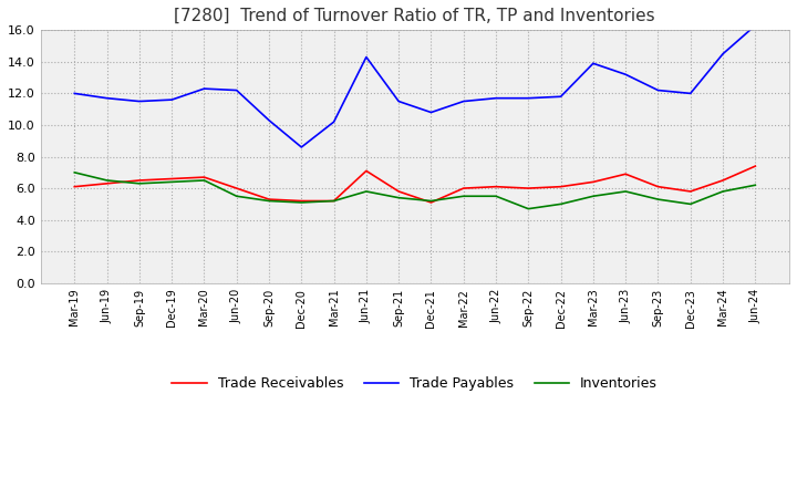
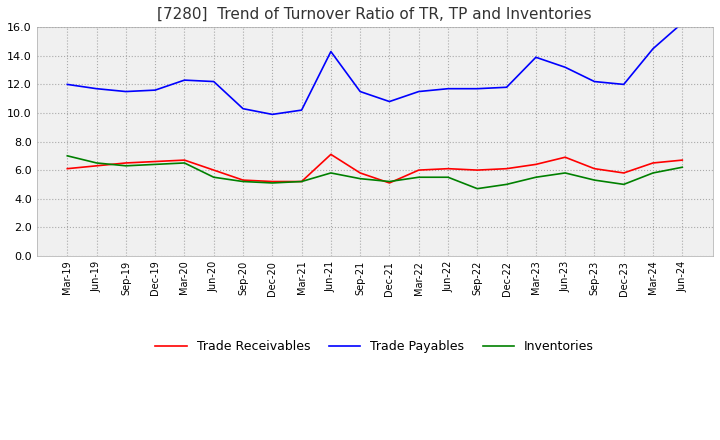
Trade Payables/Dec-20: 8.6 -> 9.9
Trade Receivables/Jun-24: 7.4 -> 6.7
